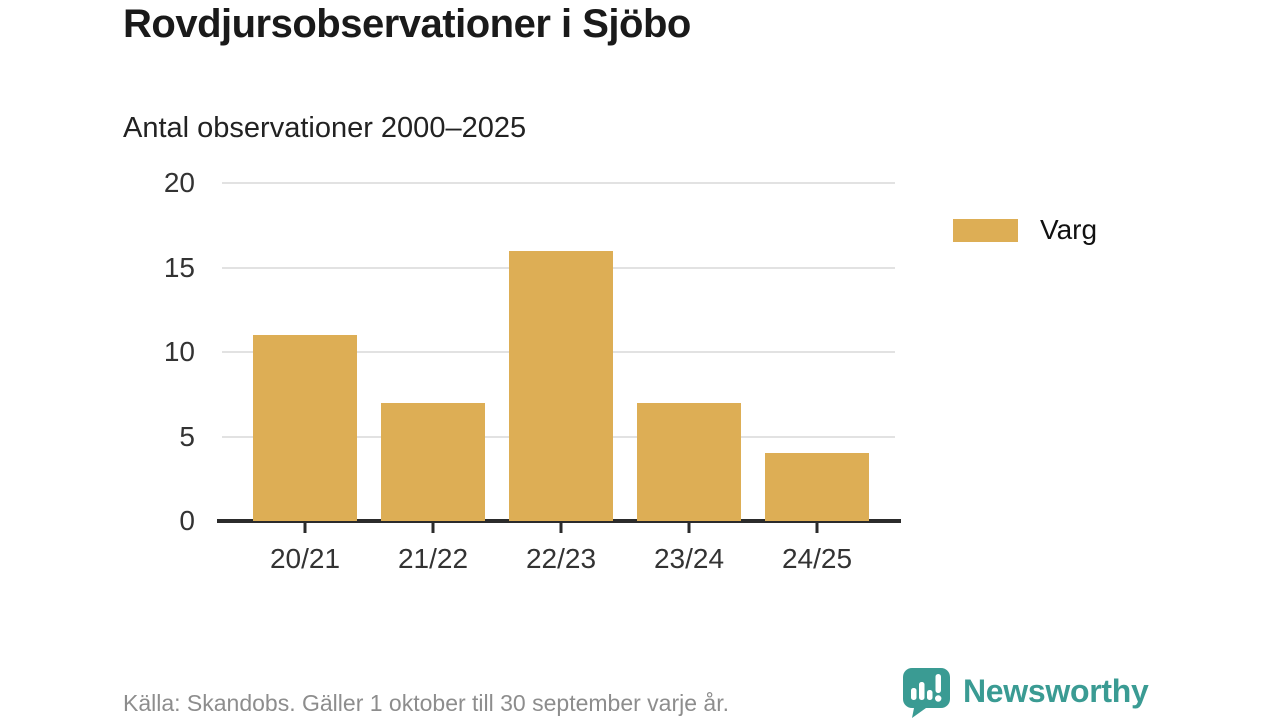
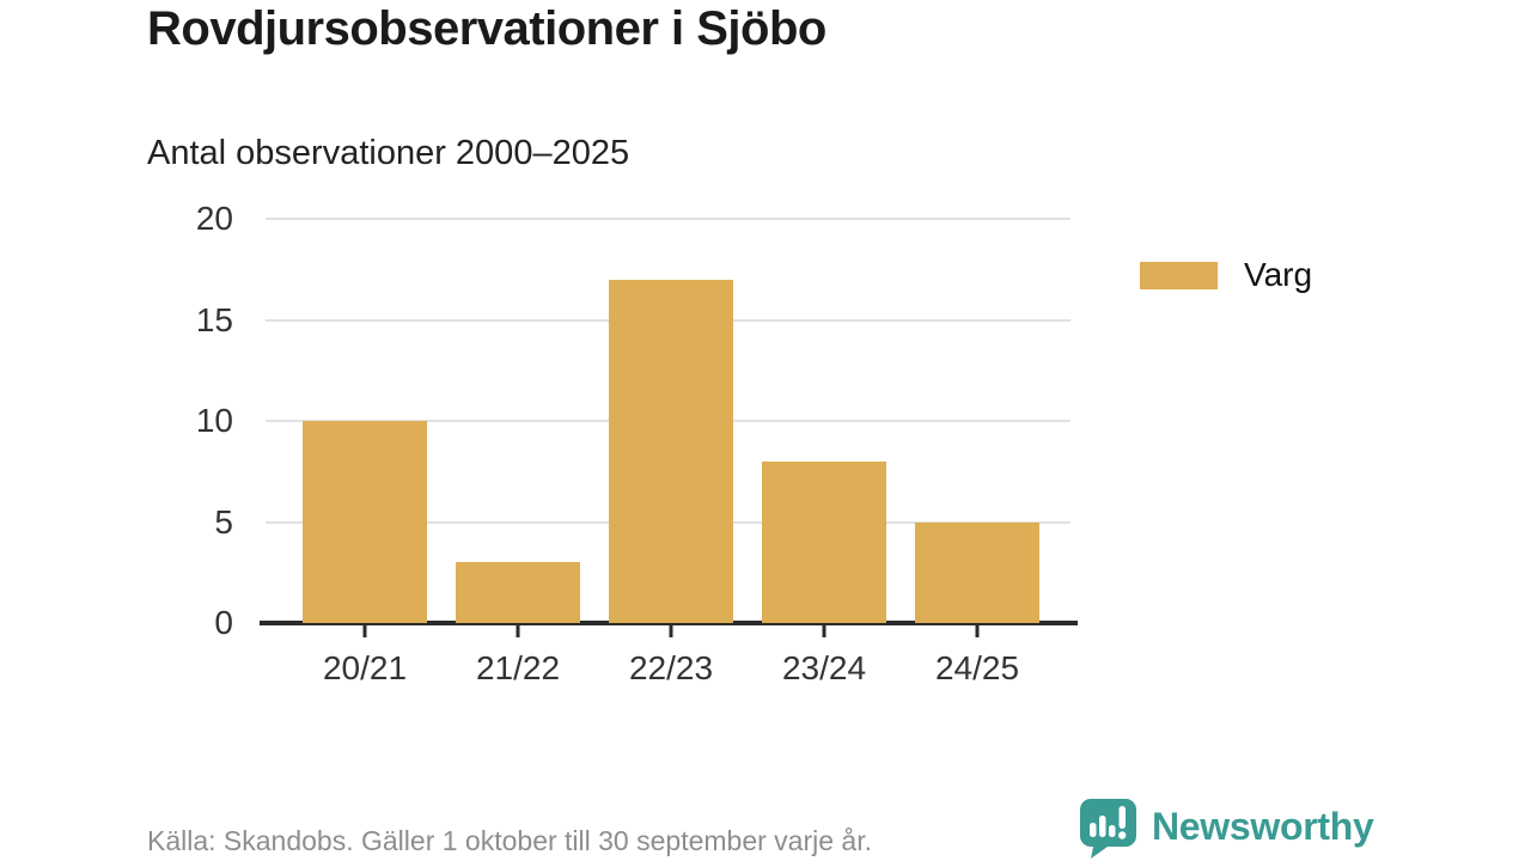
20/21: 11 -> 10
21/22: 7 -> 3
22/23: 16 -> 17
23/24: 7 -> 8
24/25: 4 -> 5
